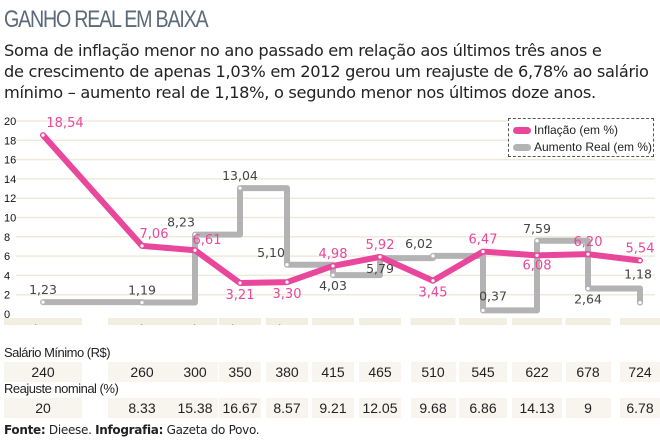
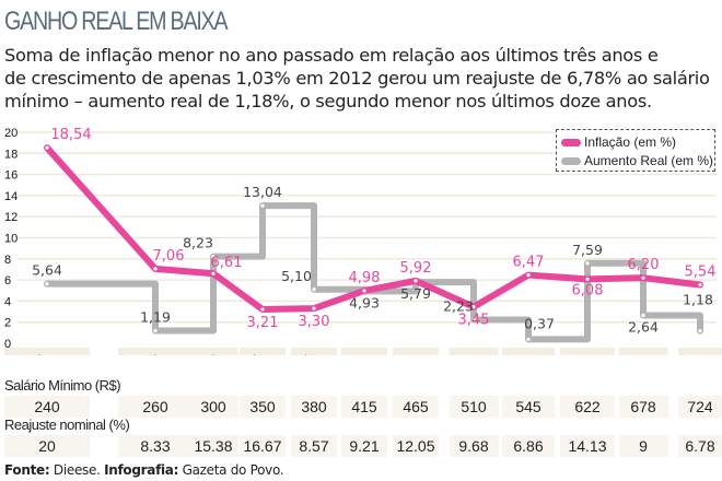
Aumento Real (em %)/Abr-02: 1,23 -> 5,64
Aumento Real (em %)/Mar-08: 4,03 -> 4,93
Aumento Real (em %)/Jan-10: 6,02 -> 2,23
